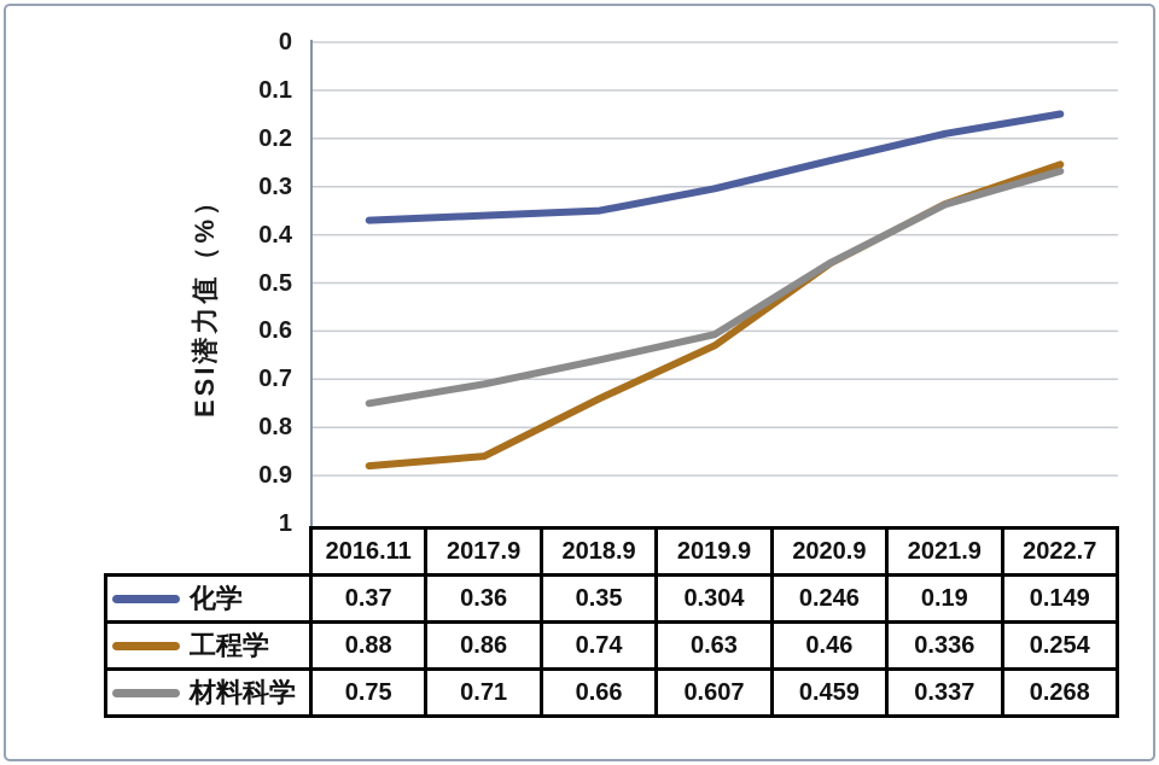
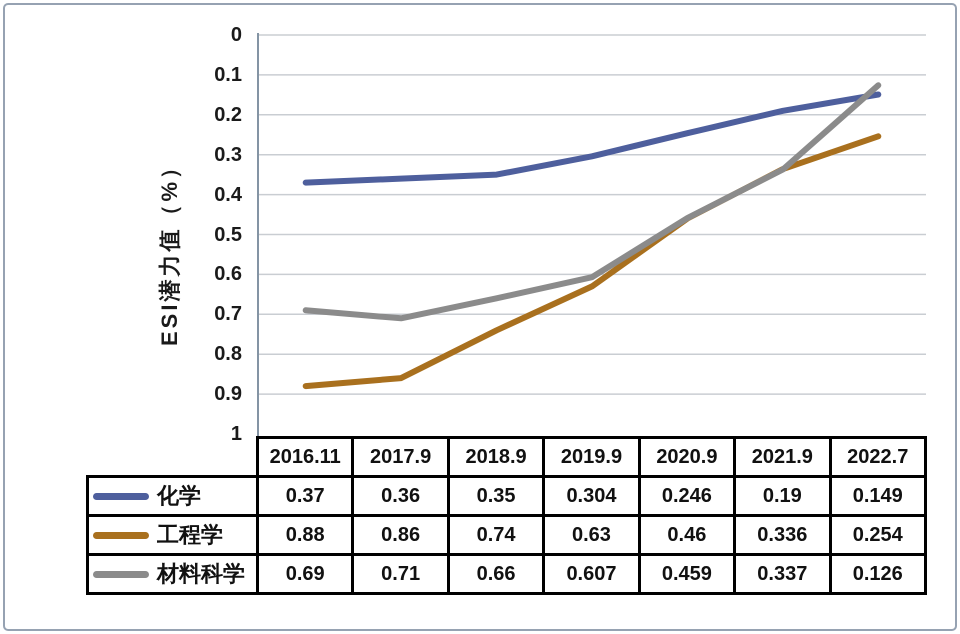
材料科学/2016.11: 0.75 -> 0.69
材料科学/2022.7: 0.268 -> 0.126
